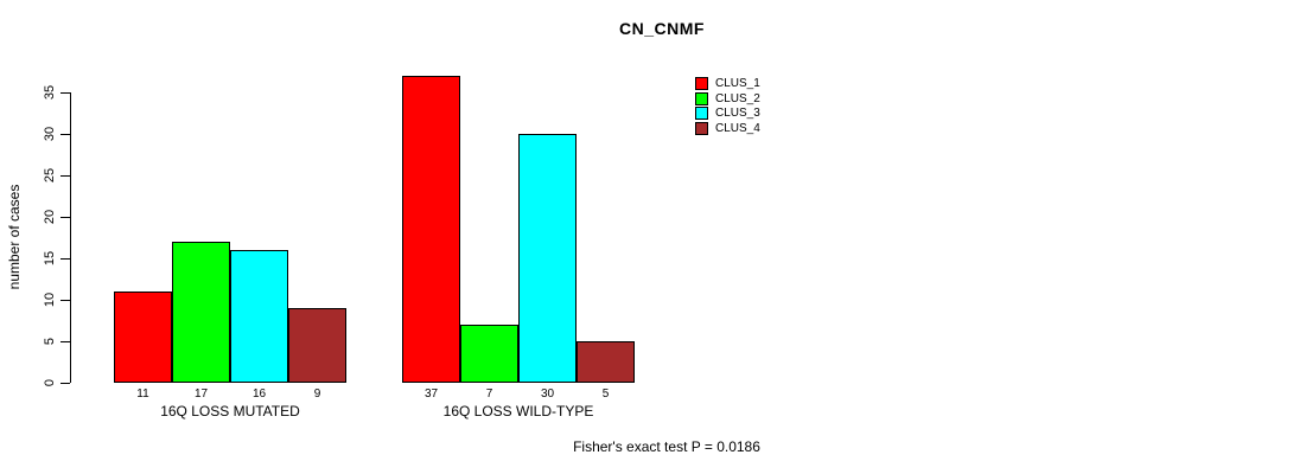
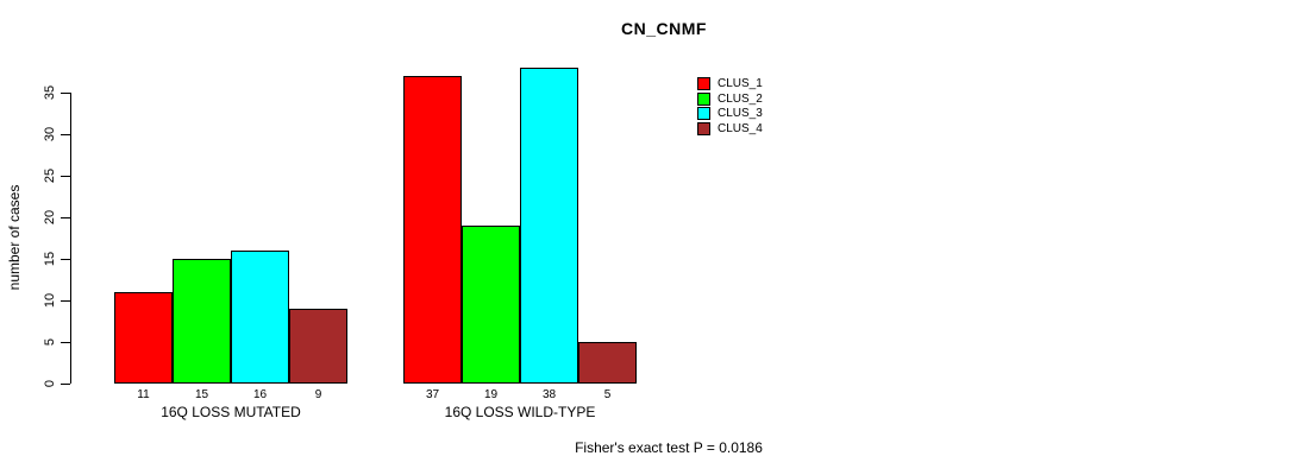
CLUS_2/16Q LOSS MUTATED: 17 -> 15
CLUS_2/16Q LOSS WILD-TYPE: 7 -> 19
CLUS_3/16Q LOSS WILD-TYPE: 30 -> 38
